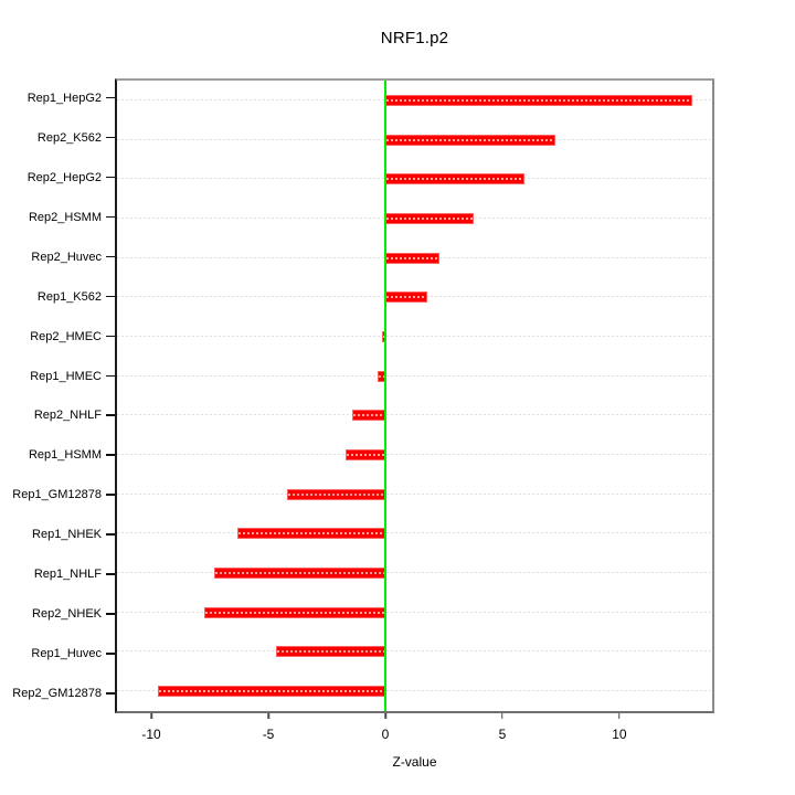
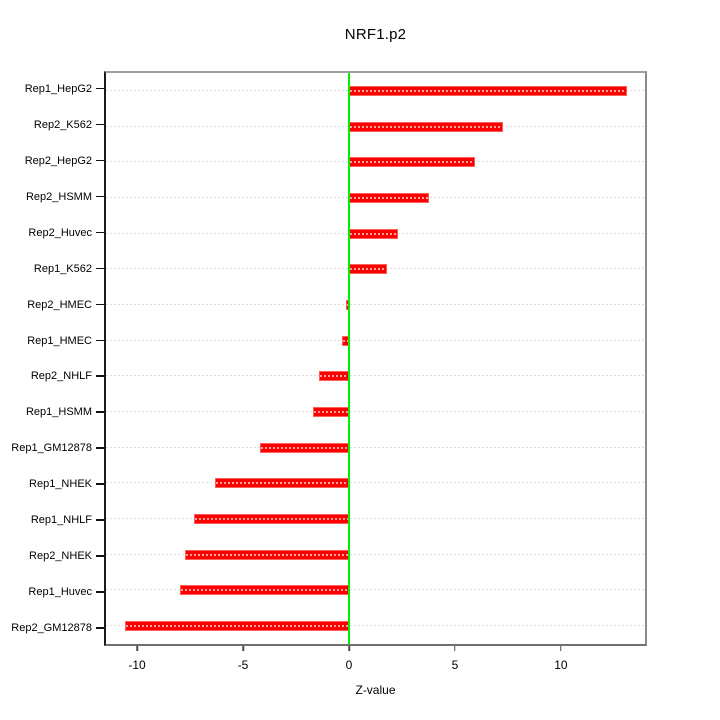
Rep1_Huvec: -4.7 -> -8.1
Rep2_GM12878: -9.8 -> -10.7
